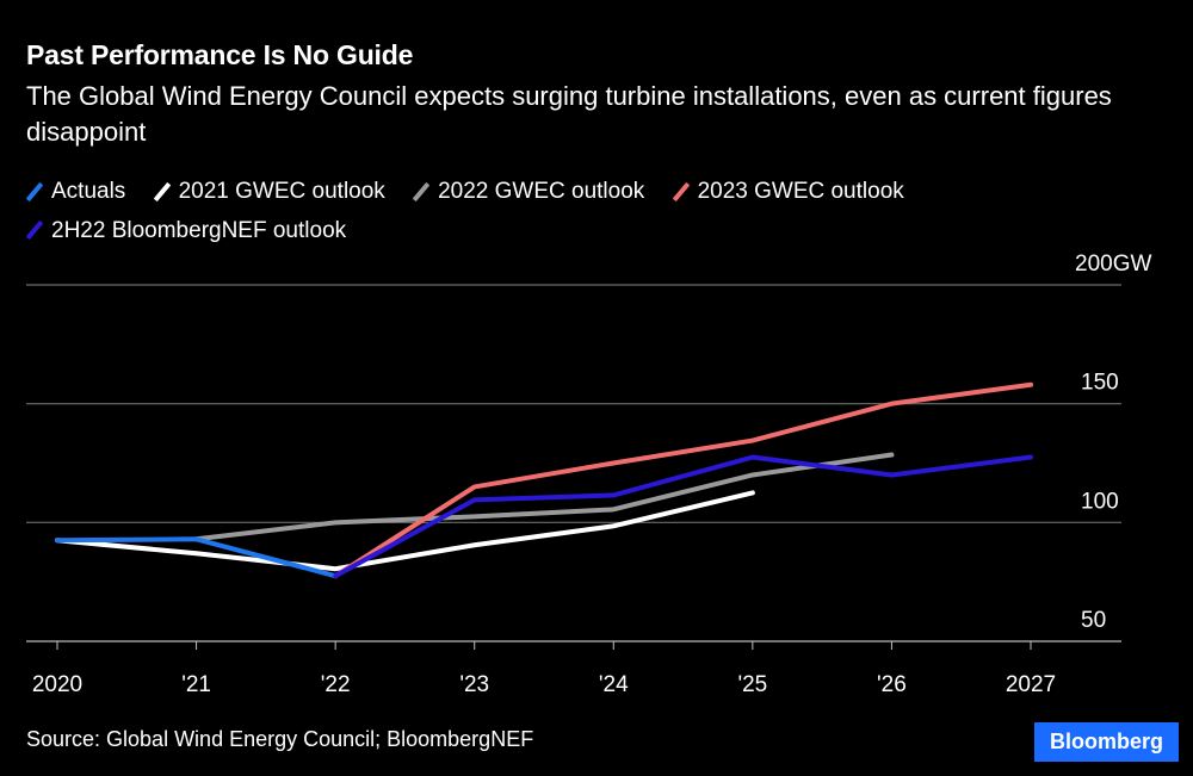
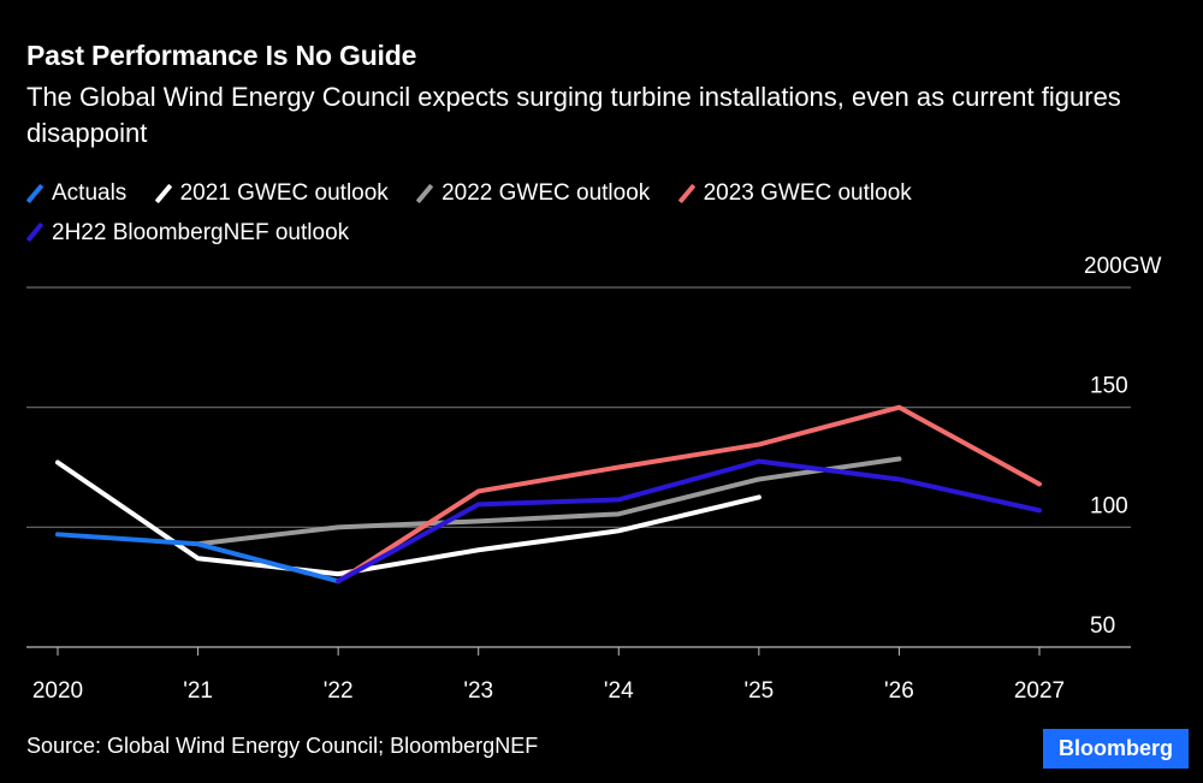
Actuals/2020: 92 -> 97
2021 GWEC outlook/2020: 92 -> 127
2023 GWEC outlook/2027: 158 -> 118
2H22 BloombergNEF outlook/2027: 128 -> 107
